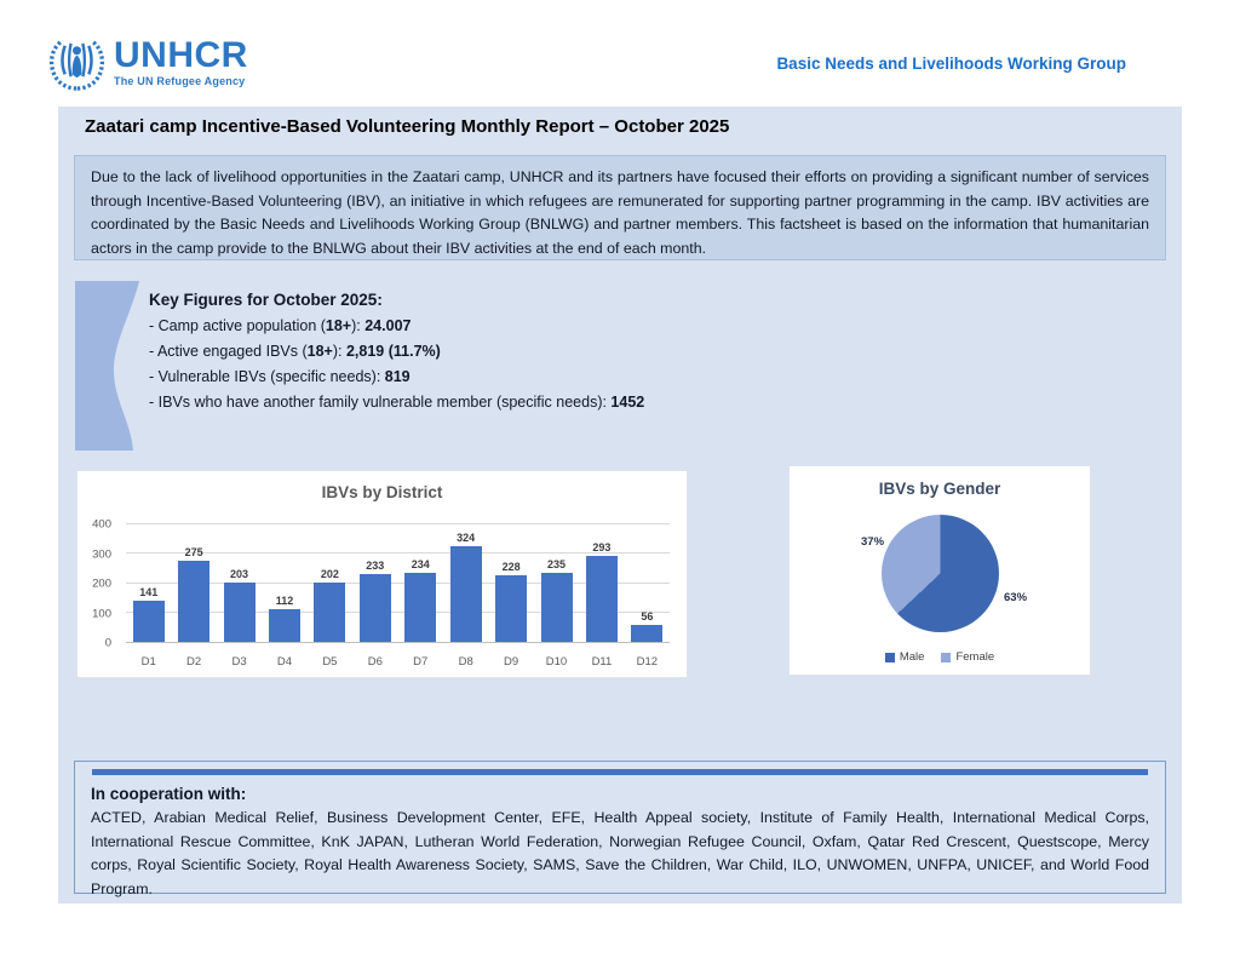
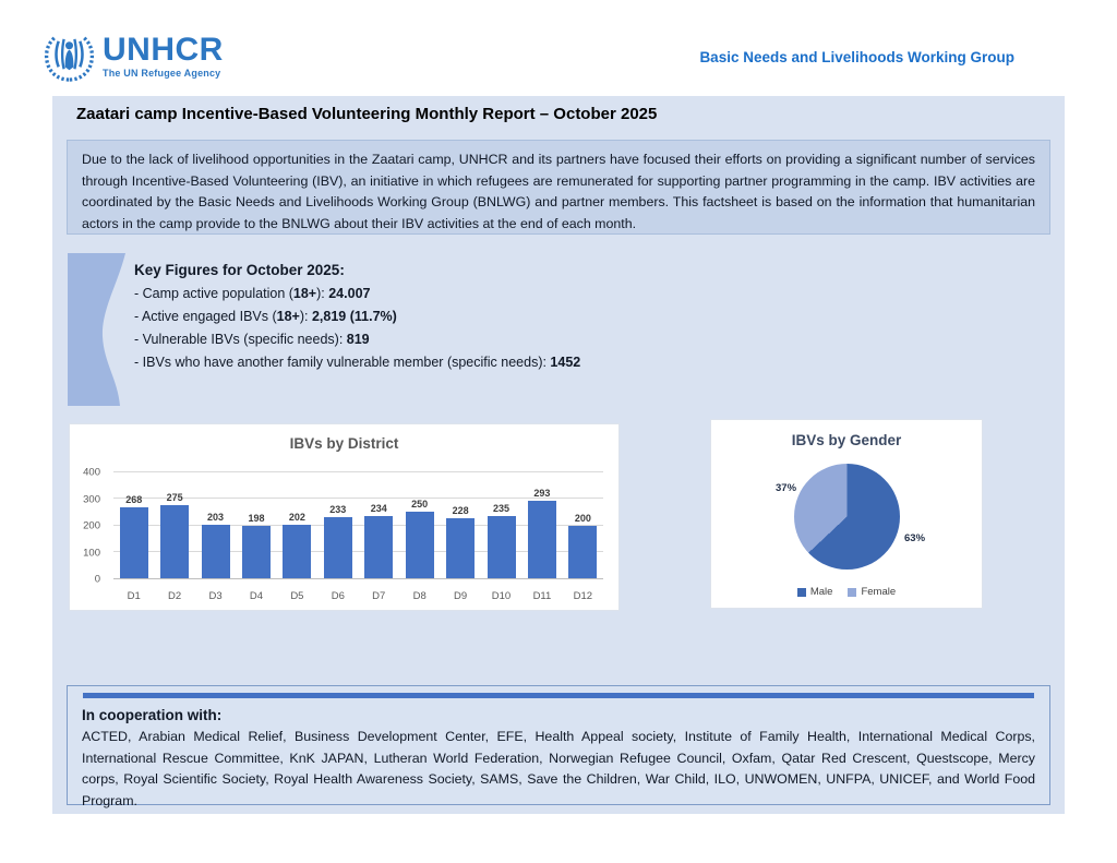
IBVs by District/D1: 141 -> 268
IBVs by District/D4: 112 -> 198
IBVs by District/D8: 324 -> 250
IBVs by District/D12: 56 -> 200
